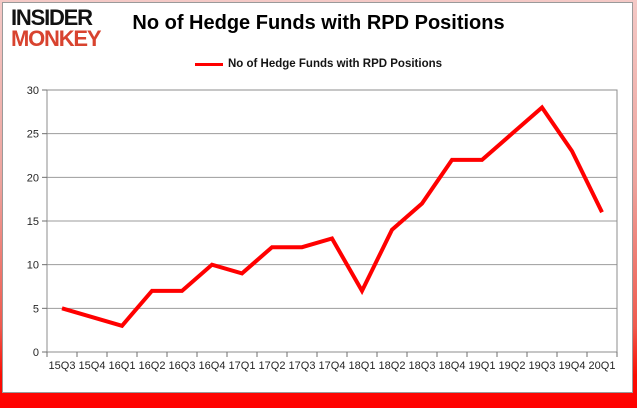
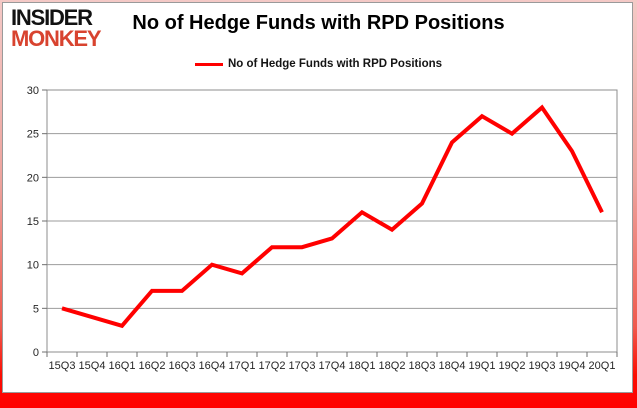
18Q1: 7 -> 16
18Q4: 22 -> 24
19Q1: 22 -> 27
